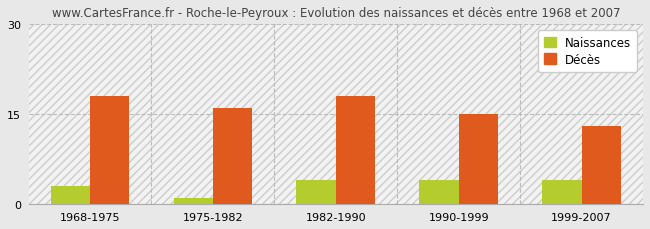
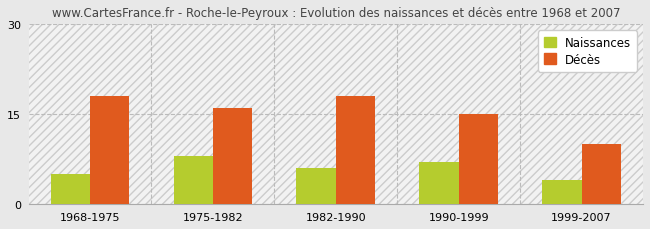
Naissances/1968-1975: 3 -> 5
Naissances/1975-1982: 1 -> 8
Naissances/1982-1990: 4 -> 6
Naissances/1990-1999: 4 -> 7
Décès/1999-2007: 13 -> 10
